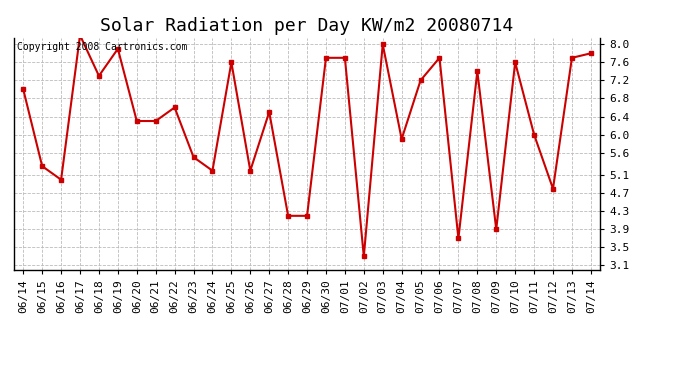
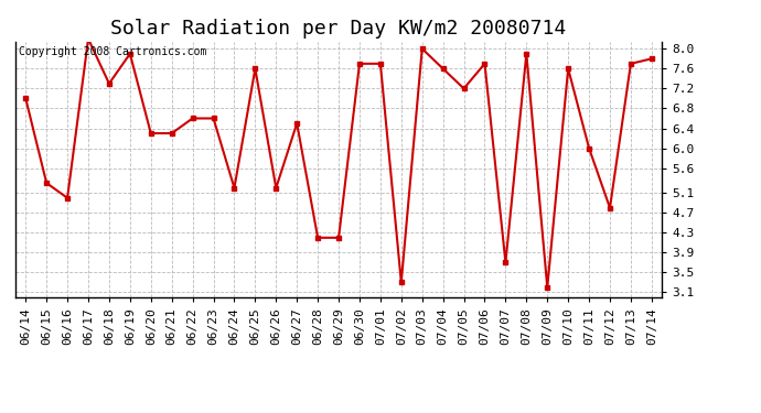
06/23: 5.5 -> 6.6
07/04: 5.9 -> 7.6
07/08: 7.4 -> 7.9
07/09: 3.9 -> 3.2
